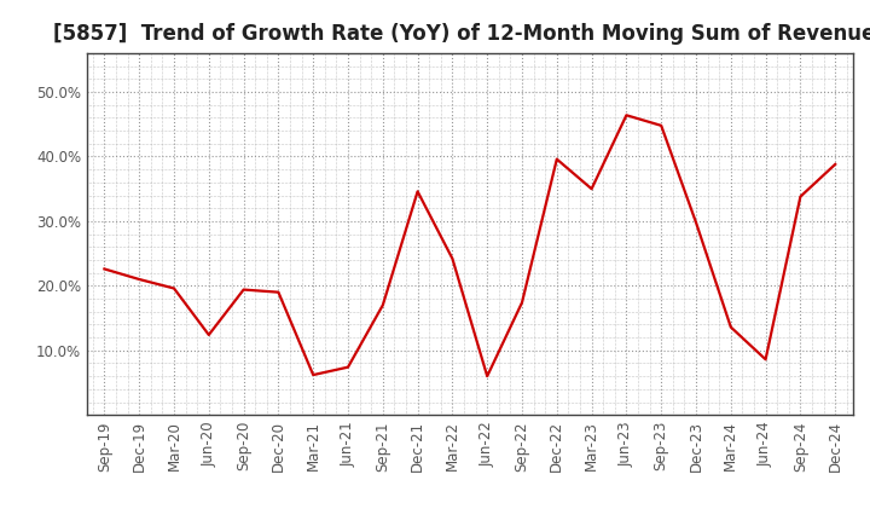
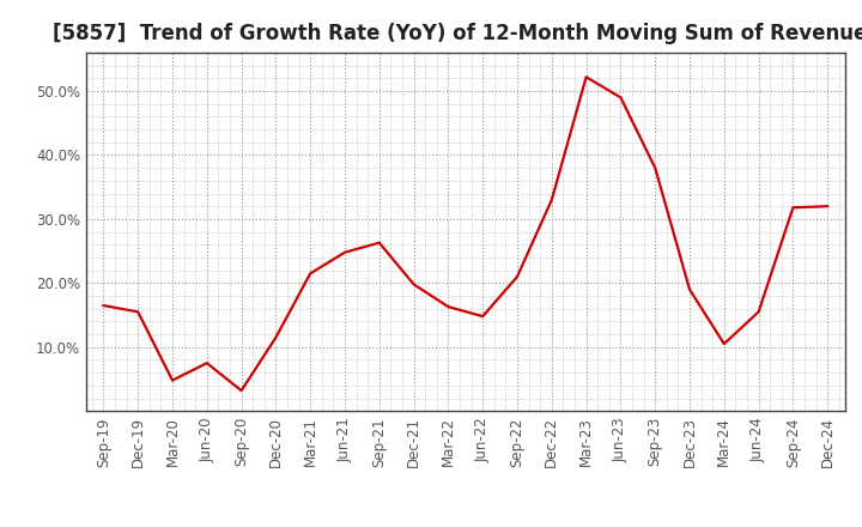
Sep-19: 22.6% -> 16.5%
Dec-19: 21.0% -> 15.5%
Mar-20: 19.6% -> 4.8%
Jun-20: 12.4% -> 7.5%
Sep-20: 19.4% -> 3.2%
Dec-20: 19.0% -> 11.5%
Mar-21: 6.2% -> 21.5%
Jun-21: 7.4% -> 24.8%
Sep-21: 17.0% -> 26.3%
Dec-21: 34.6% -> 19.8%
Mar-22: 24.2% -> 16.3%
Jun-22: 6.0% -> 14.8%
Sep-22: 17.4% -> 21.0%
Dec-22: 39.6% -> 33.0%
Mar-23: 35.0% -> 52.2%
Jun-23: 46.4% -> 49.0%
Sep-23: 44.8% -> 38.0%
Dec-23: 29.8% -> 19.0%
Mar-24: 13.6% -> 10.5%
Jun-24: 8.6% -> 15.5%
Sep-24: 33.8% -> 31.8%
Dec-24: 38.8% -> 32.0%
